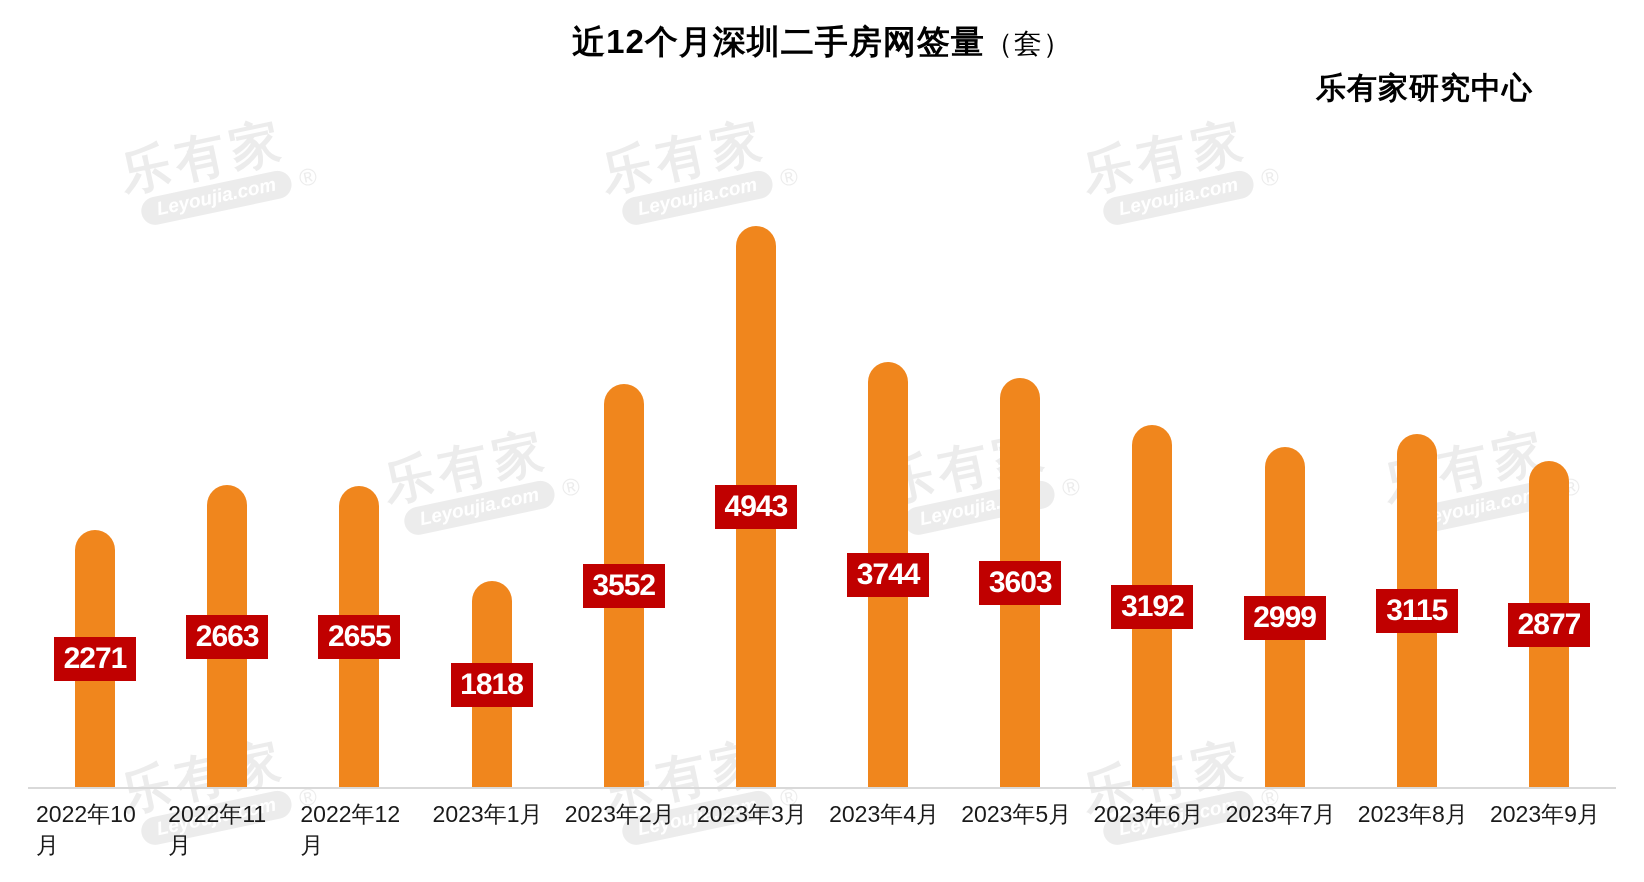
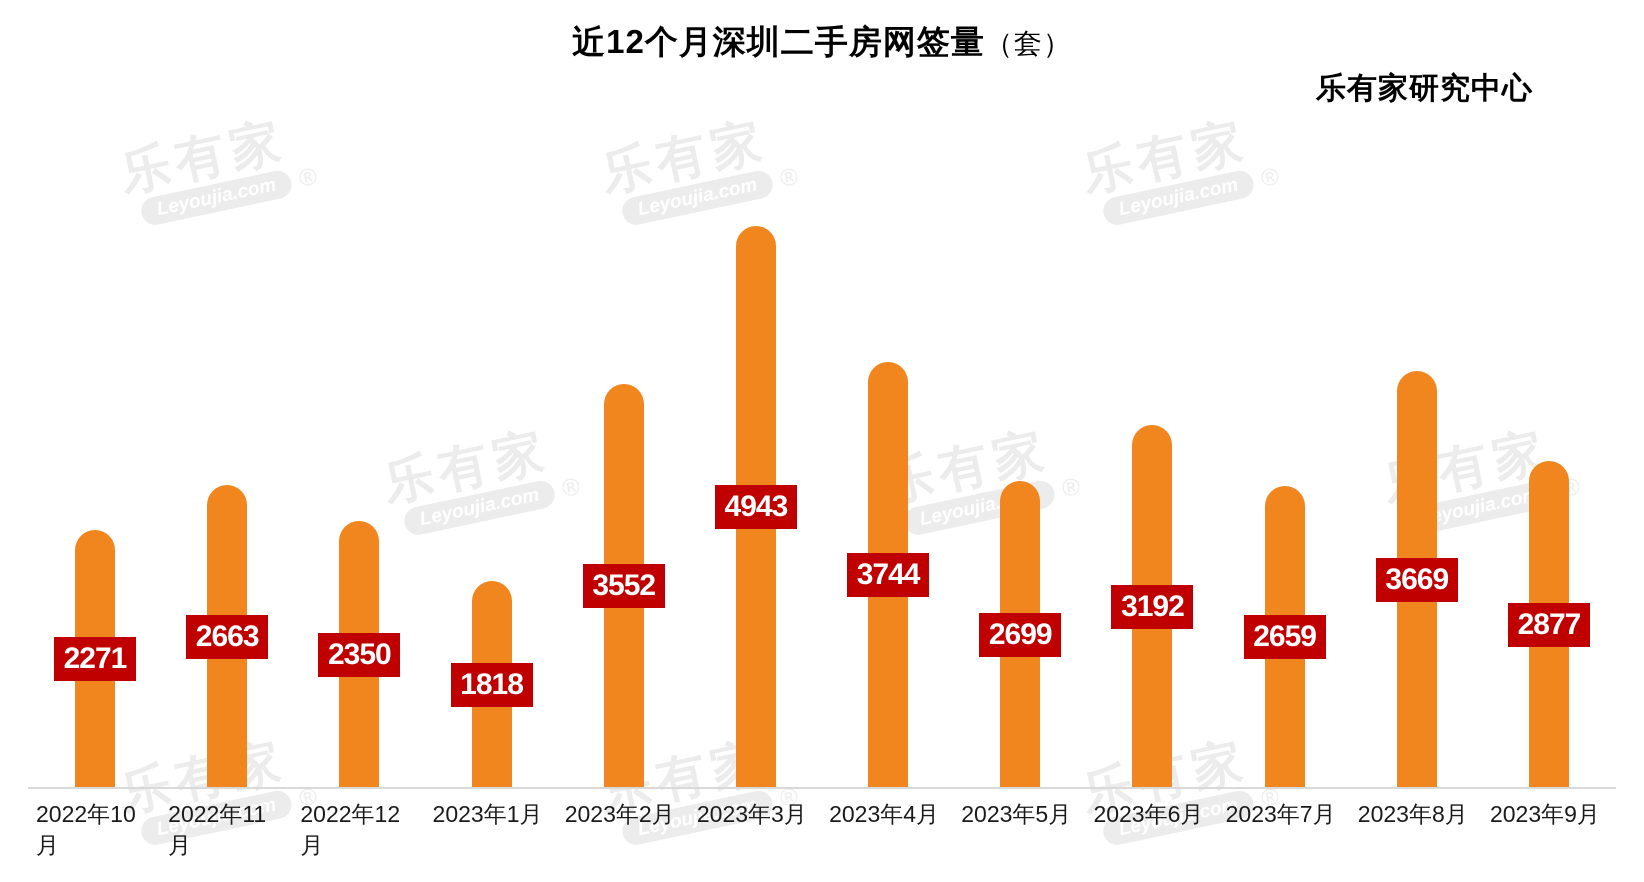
2022年12月: 2655 -> 2350
2023年5月: 3603 -> 2699
2023年7月: 2999 -> 2659
2023年8月: 3115 -> 3669
